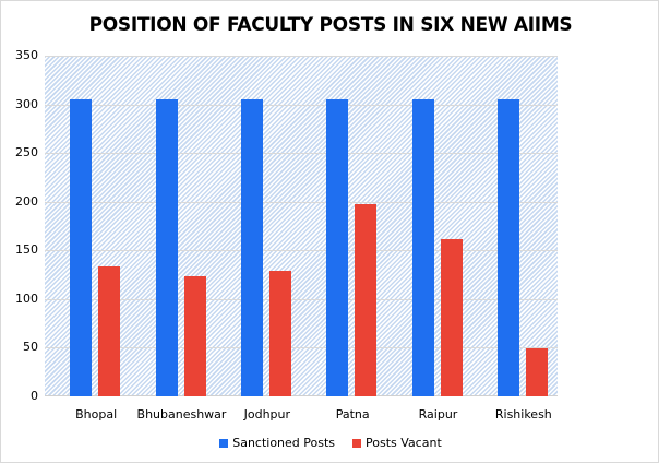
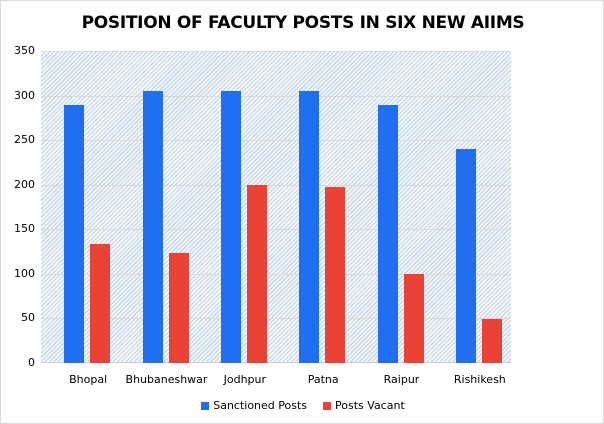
Sanctioned Posts/Bhopal: 300 -> 290
Posts Vacant/Jodhpur: 130 -> 200
Sanctioned Posts/Raipur: 300 -> 290
Posts Vacant/Raipur: 160 -> 100
Sanctioned Posts/Rishikesh: 300 -> 240
